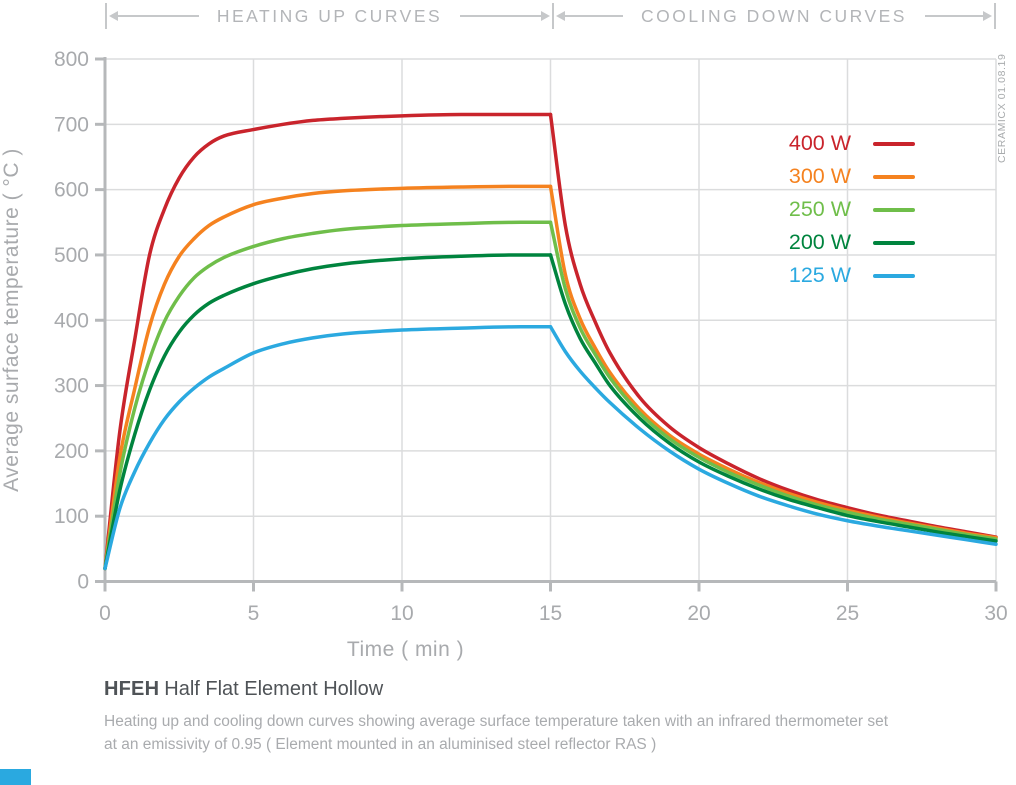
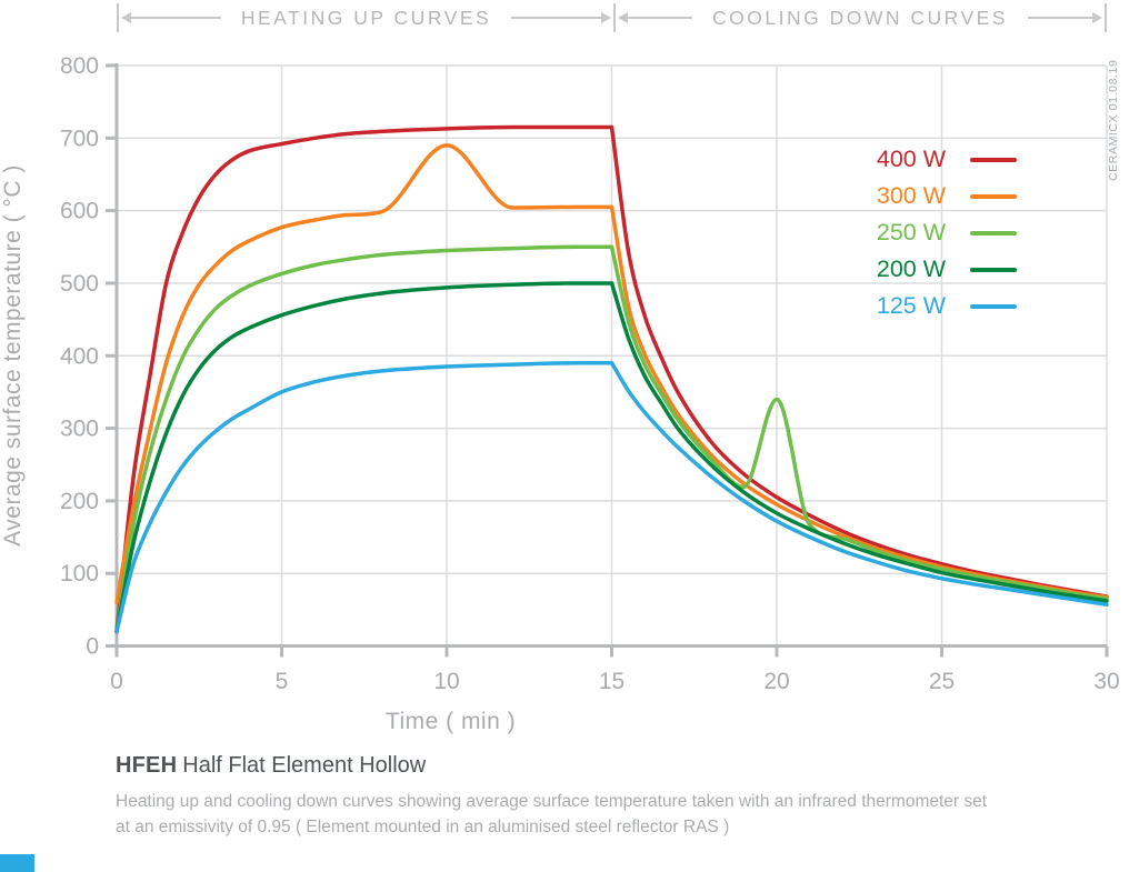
300 W/0: 20 -> 60
300 W/10: 600 -> 690
250 W/20: 190 -> 340
